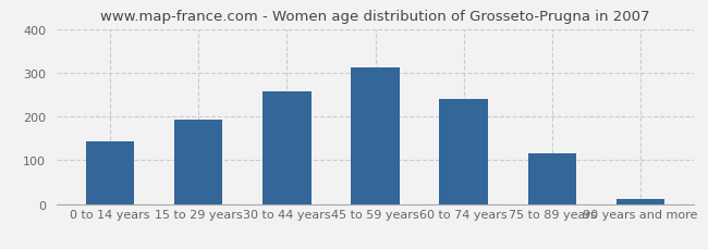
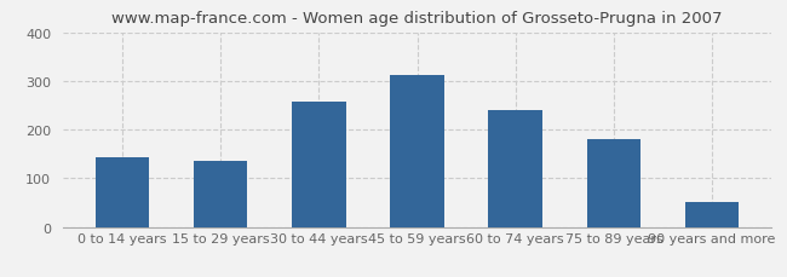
15 to 29 years: 194 -> 135
75 to 89 years: 117 -> 180
90 years and more: 11 -> 50
